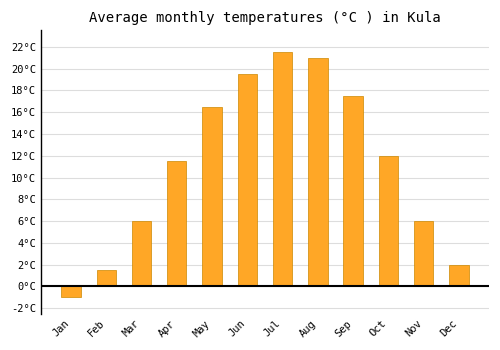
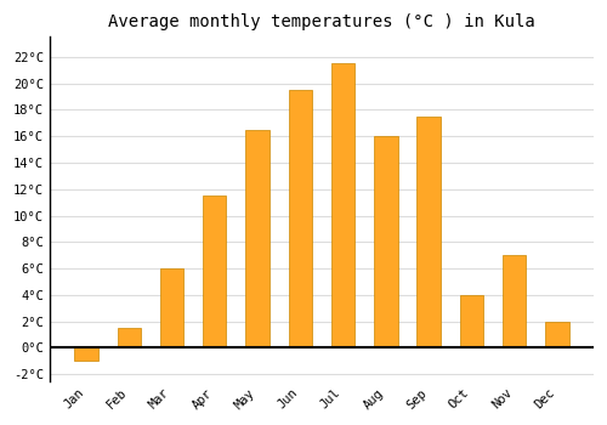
Aug: 21.0°C -> 16.0°C
Oct: 12.0°C -> 4.0°C
Nov: 6.0°C -> 7.0°C
